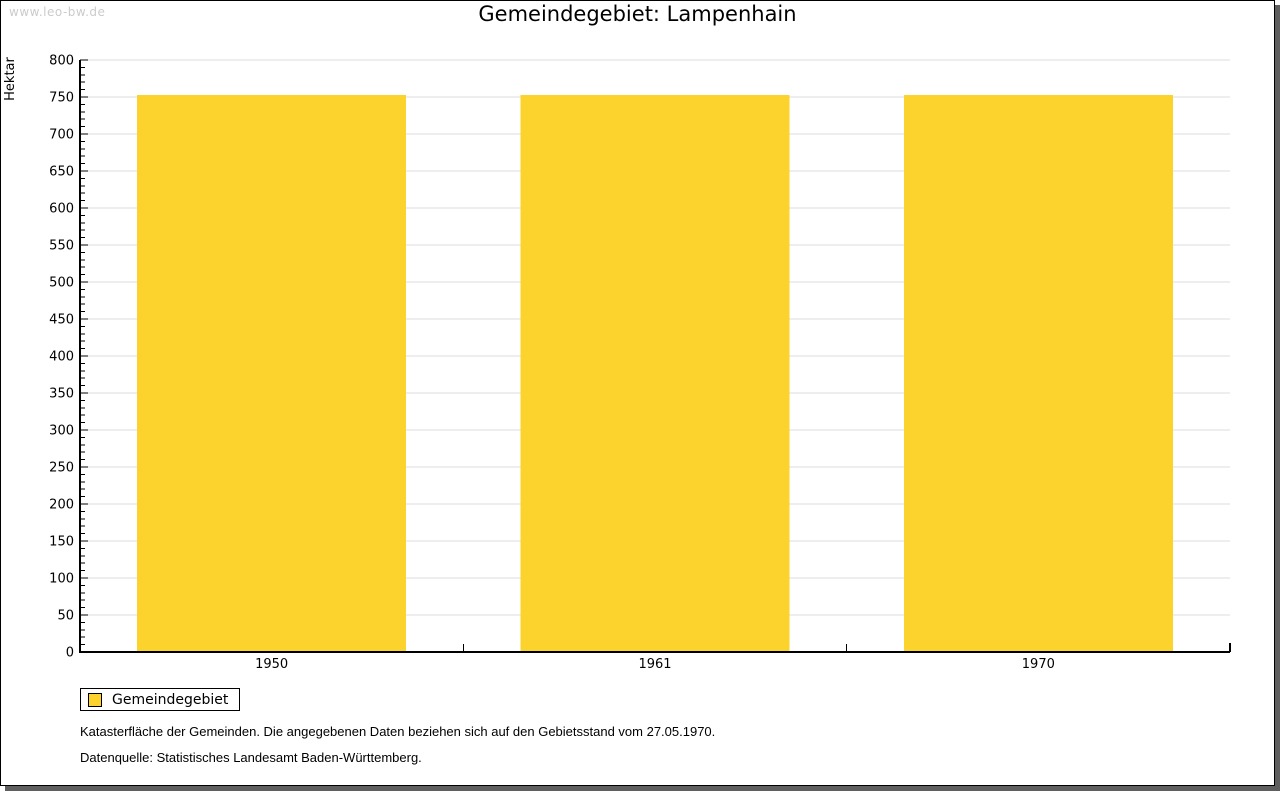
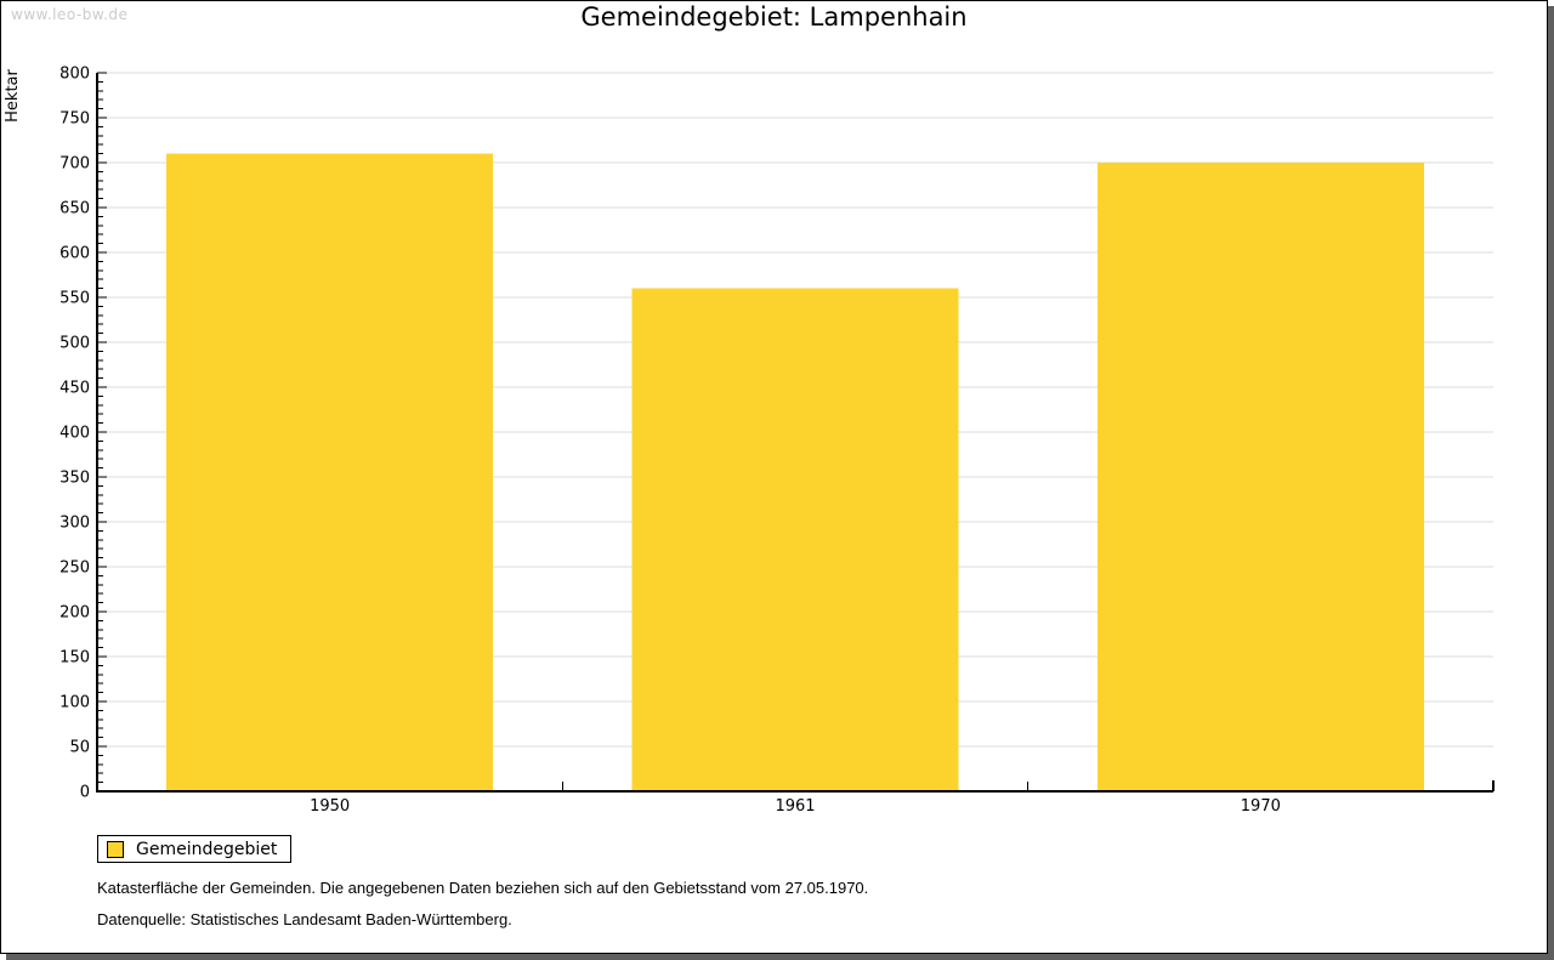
1950: 750 -> 710
1961: 750 -> 560
1970: 750 -> 700
